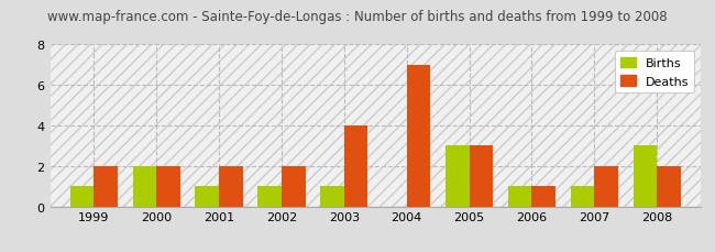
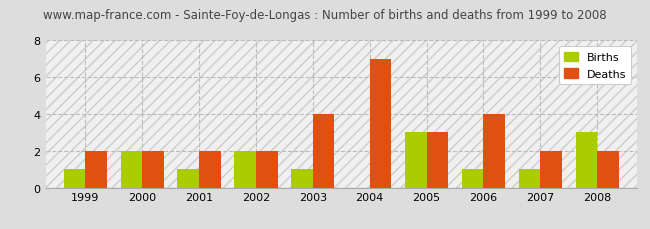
Births/2002: 1 -> 2
Deaths/2006: 1 -> 4
